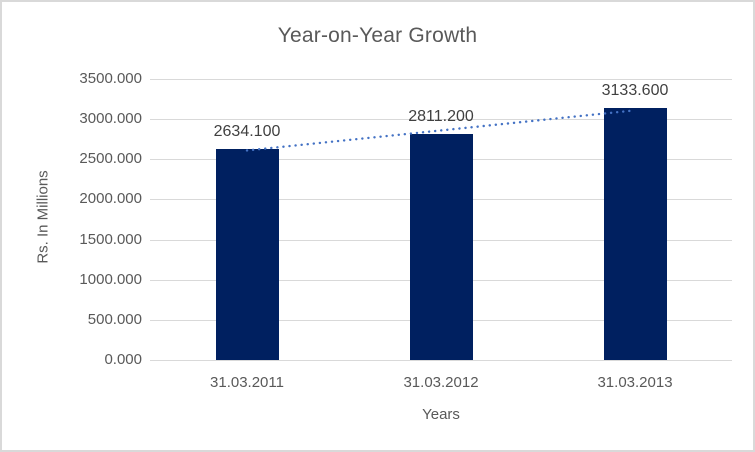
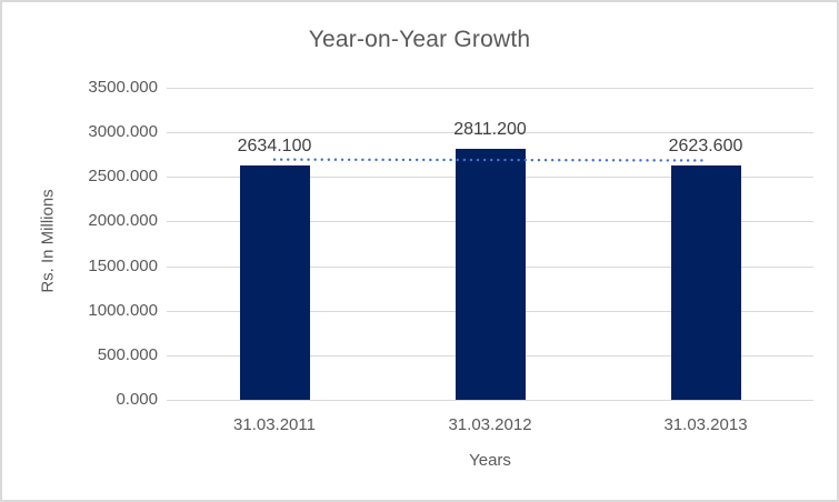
31.03.2013: 3133.600 -> 2623.600
